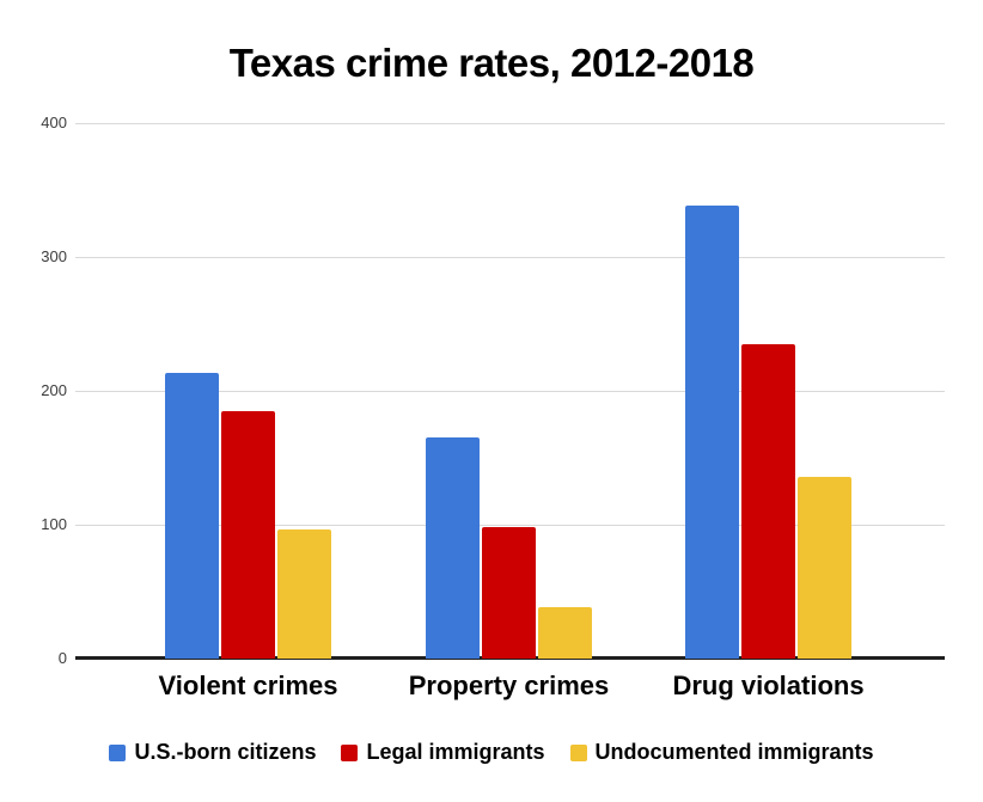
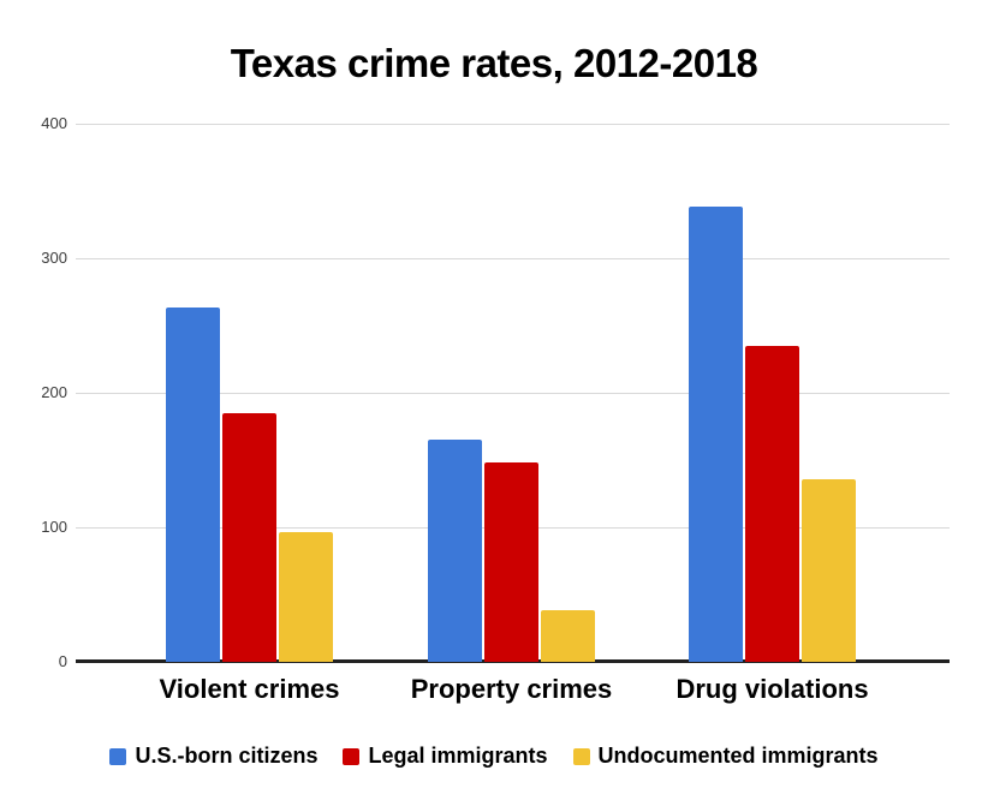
U.S.-born citizens/Violent crimes: 213 -> 263
Legal immigrants/Property crimes: 98 -> 148
